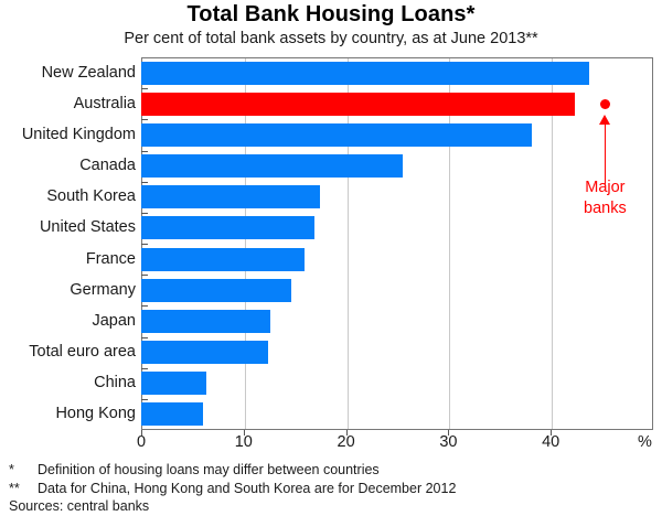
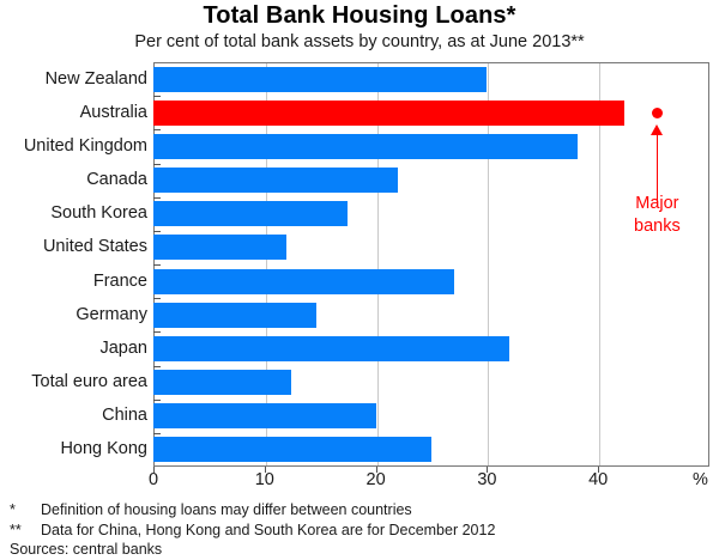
New Zealand: 44 -> 30
Canada: 26 -> 22
United States: 17 -> 12
France: 16 -> 27
Japan: 13 -> 32
China: 6 -> 20
Hong Kong: 6 -> 25
